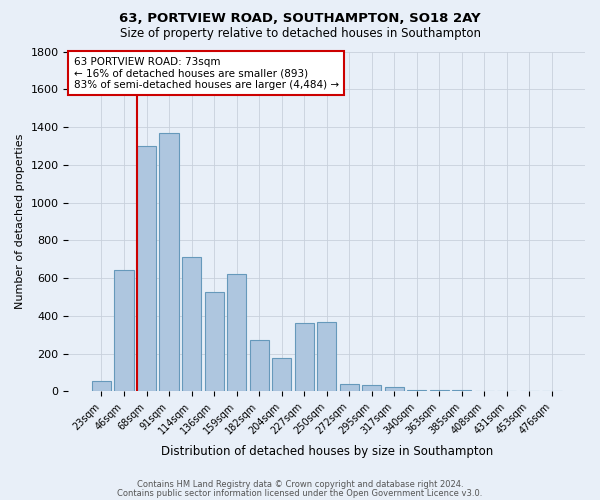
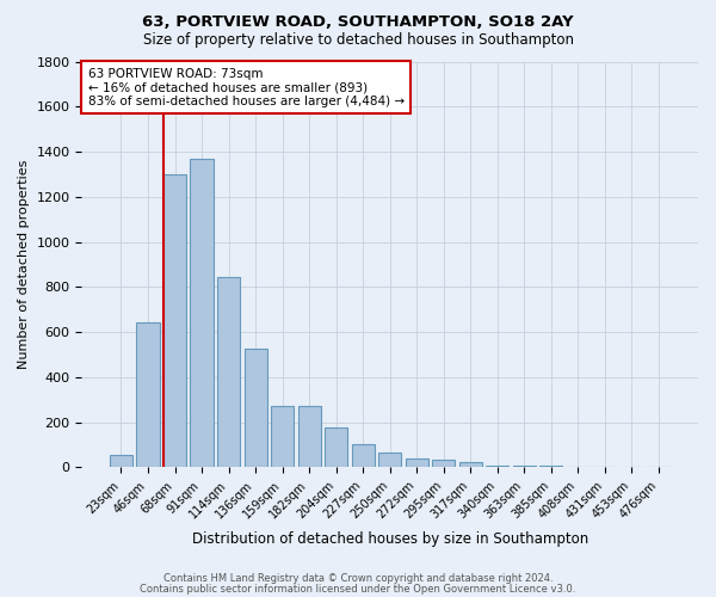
114sqm: 710 -> 840
159sqm: 620 -> 280
227sqm: 360 -> 100
250sqm: 370 -> 60
